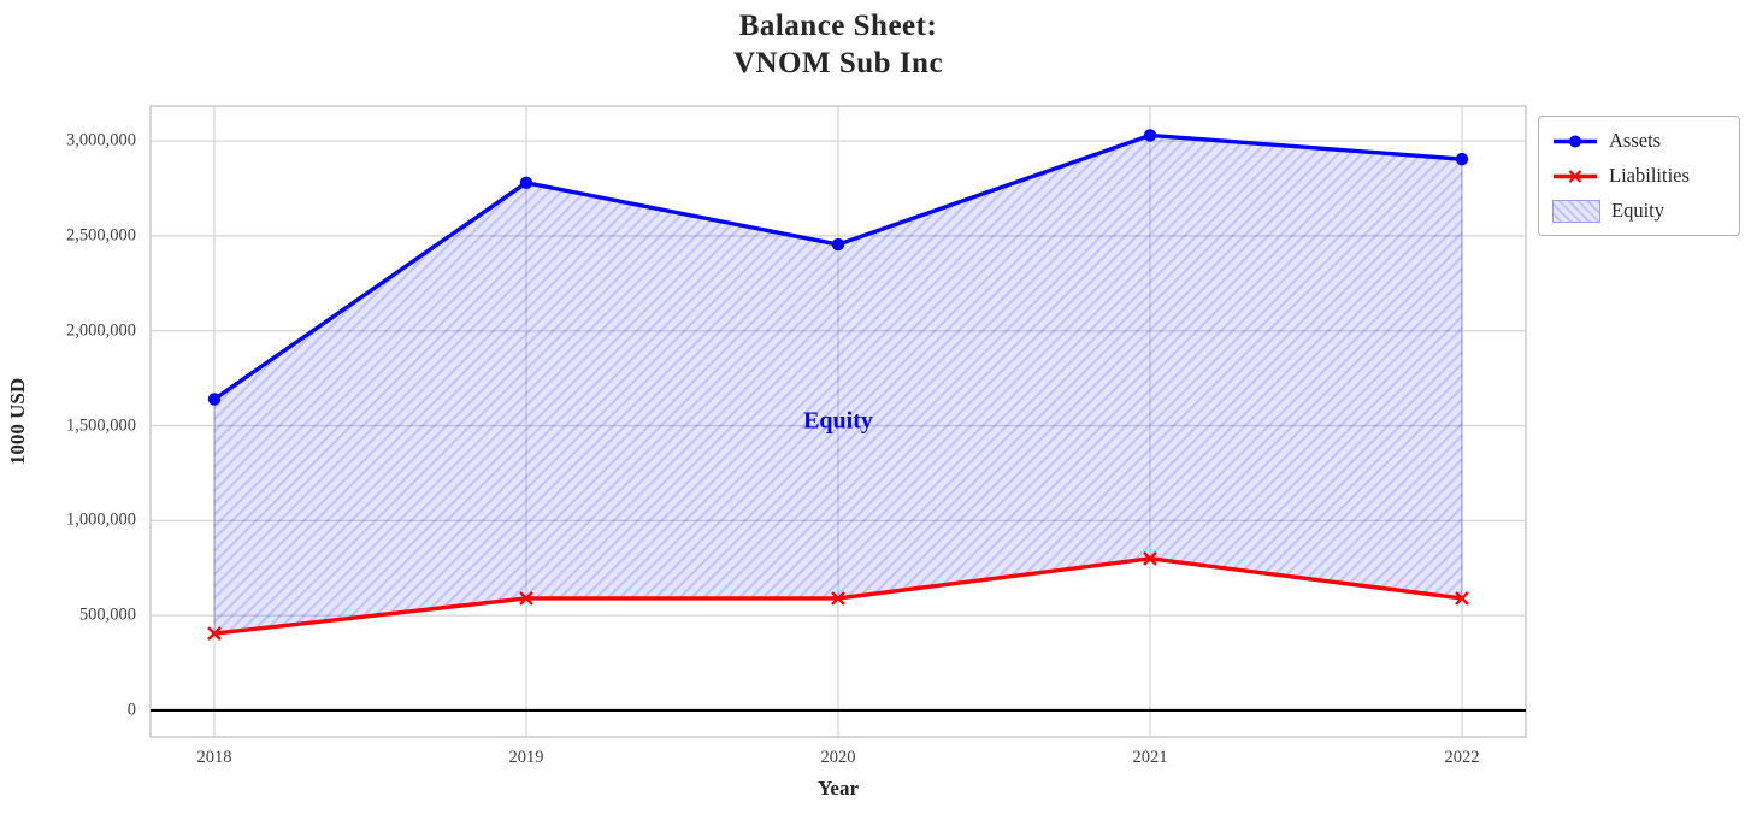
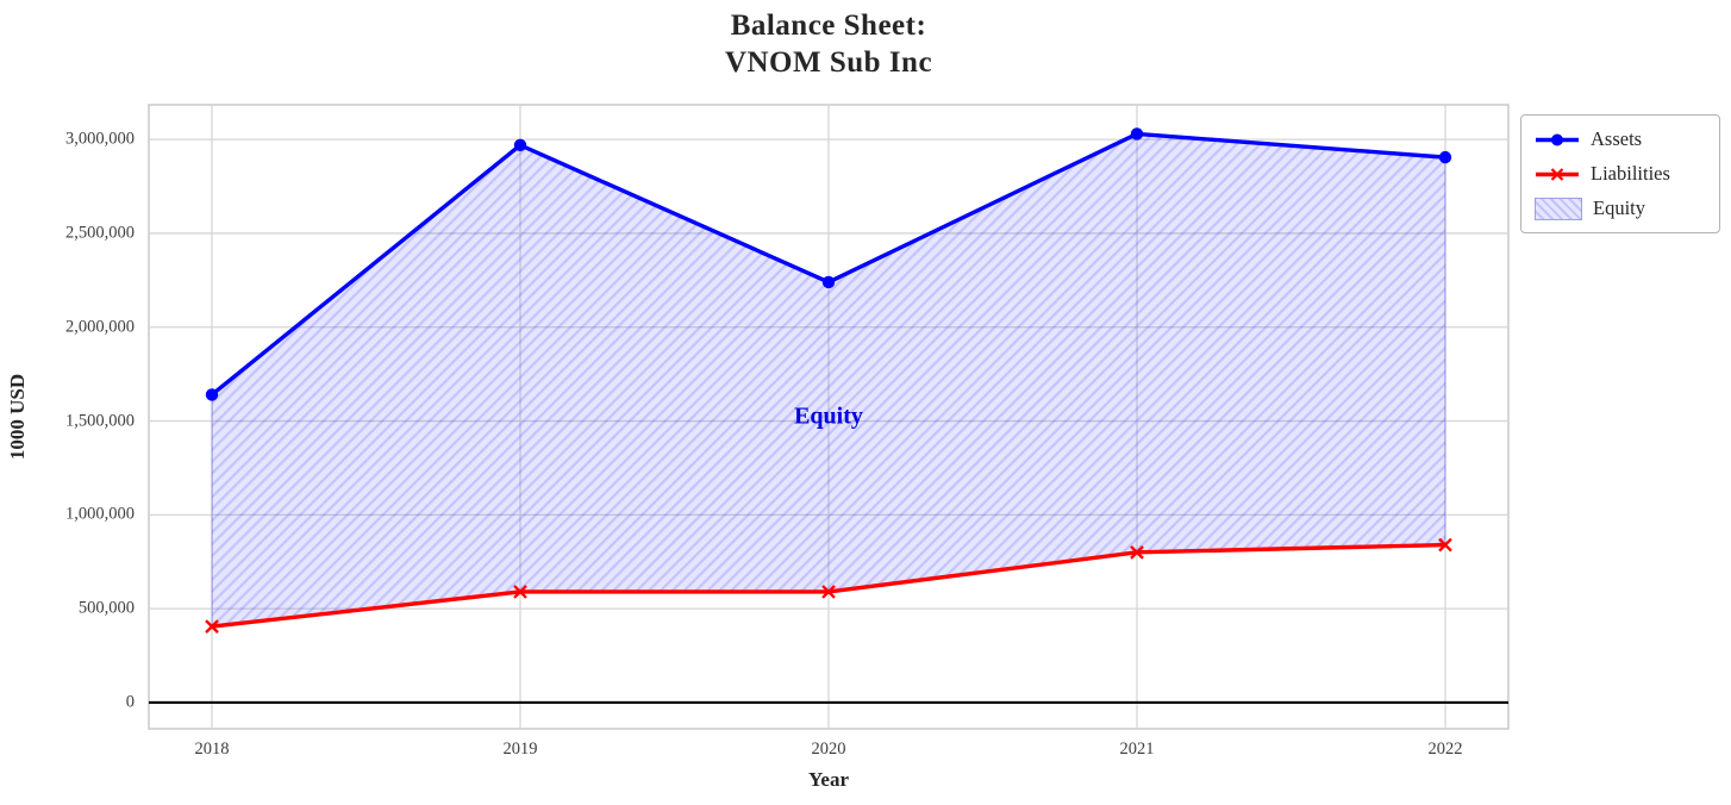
Assets/2019: 2780000 -> 2970000
Assets/2020: 2460000 -> 2240000
Liabilities/2022: 590000 -> 840000
